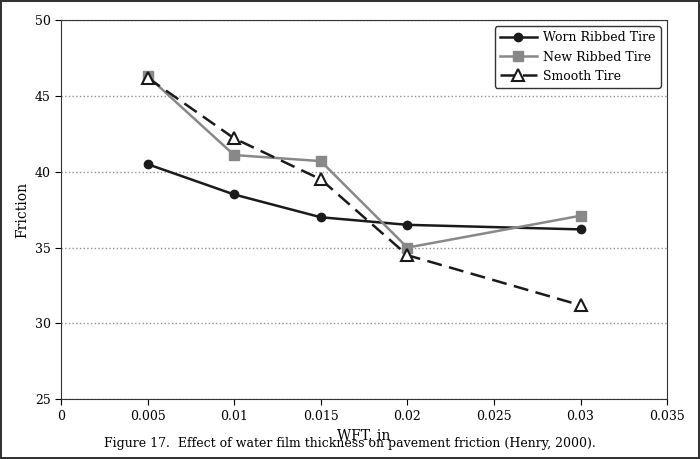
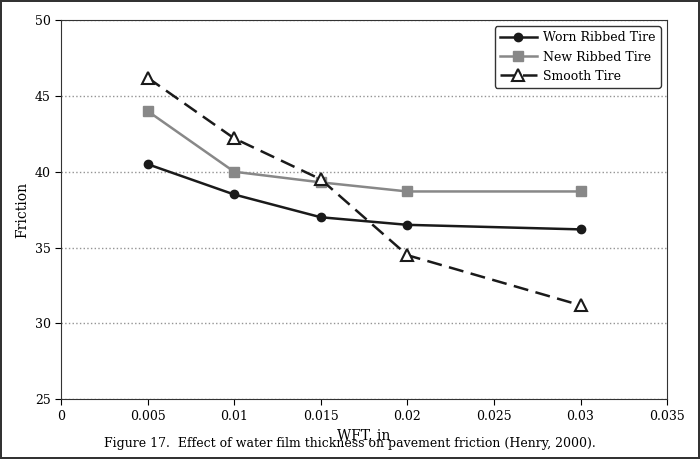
New Ribbed Tire/0.005: 46.3 -> 44.0
New Ribbed Tire/0.01: 41.1 -> 40.0
New Ribbed Tire/0.015: 40.7 -> 39.3
New Ribbed Tire/0.02: 35.0 -> 38.7
New Ribbed Tire/0.03: 37.1 -> 38.7
